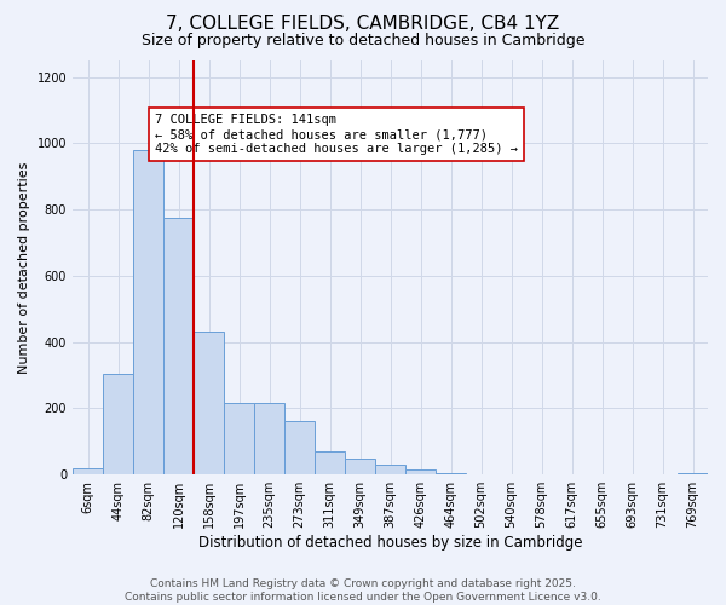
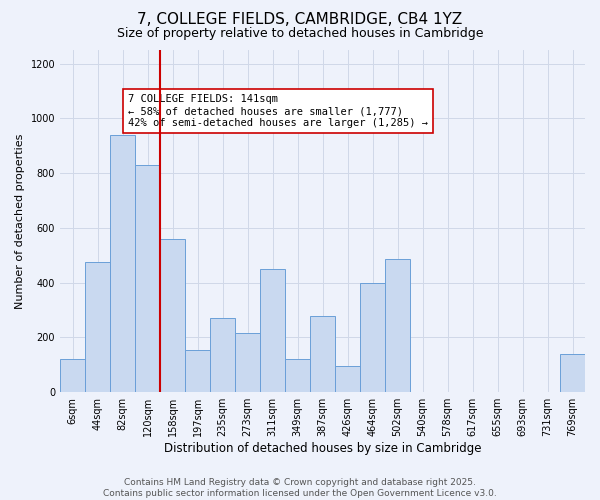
6sqm: 20 -> 120
44sqm: 305 -> 475
82sqm: 980 -> 940
120sqm: 775 -> 830
158sqm: 430 -> 560
197sqm: 215 -> 155
235sqm: 215 -> 270
273sqm: 163 -> 215
311sqm: 70 -> 450
349sqm: 48 -> 120
387sqm: 30 -> 280
426sqm: 15 -> 95
464sqm: 3 -> 400
502sqm: 1 -> 485
769sqm: 5 -> 140
